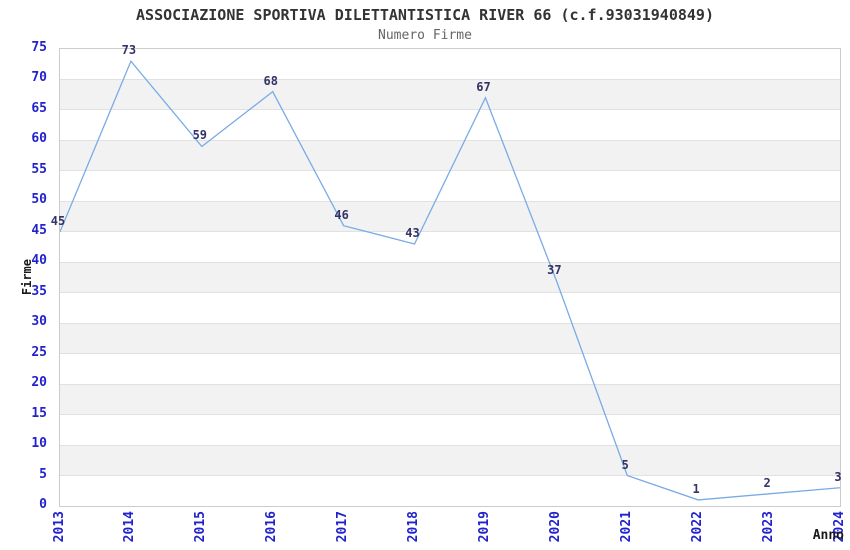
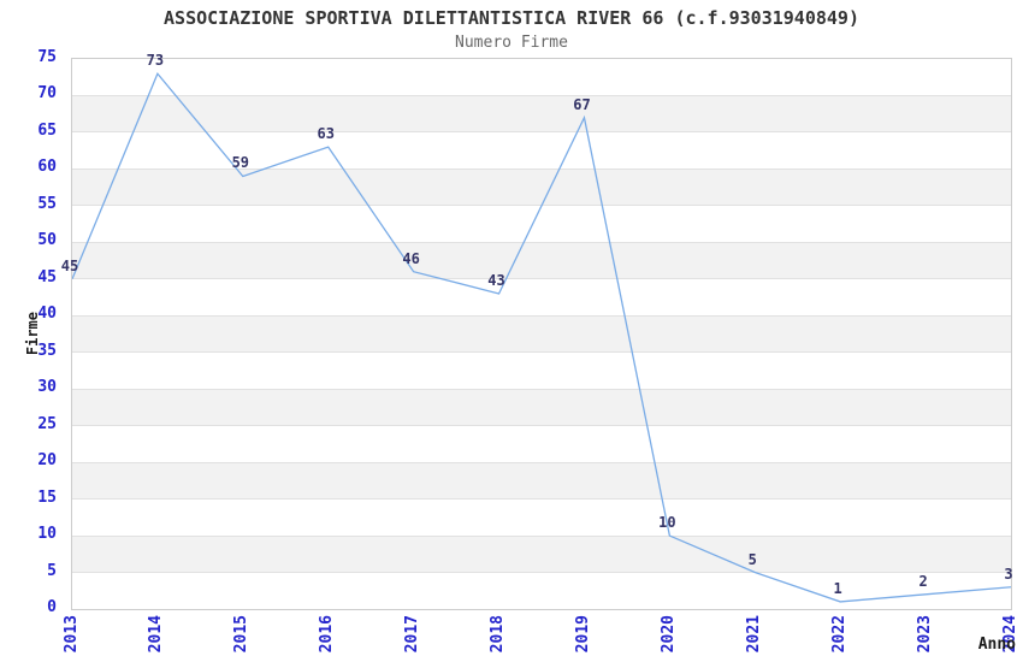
2016: 68 -> 63
2020: 37 -> 10
